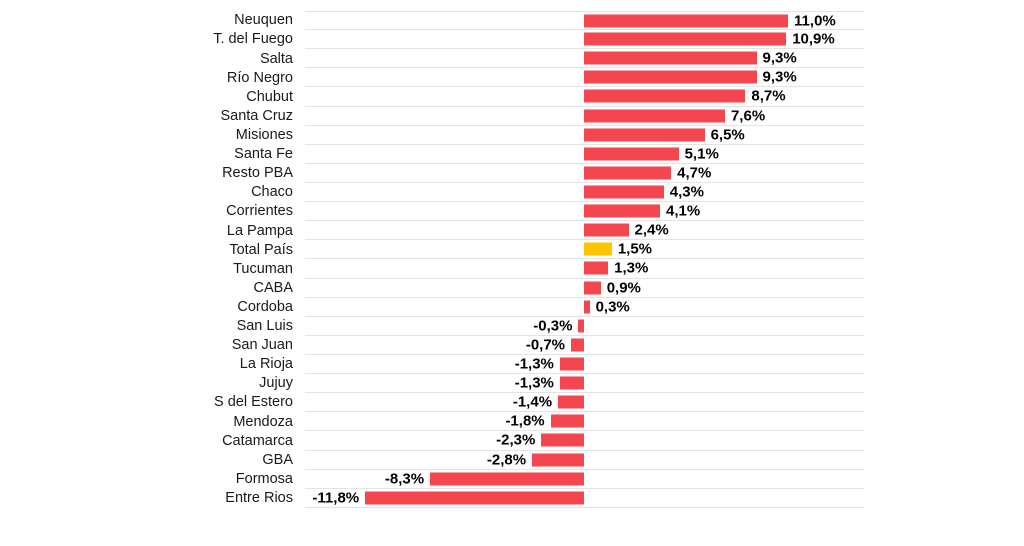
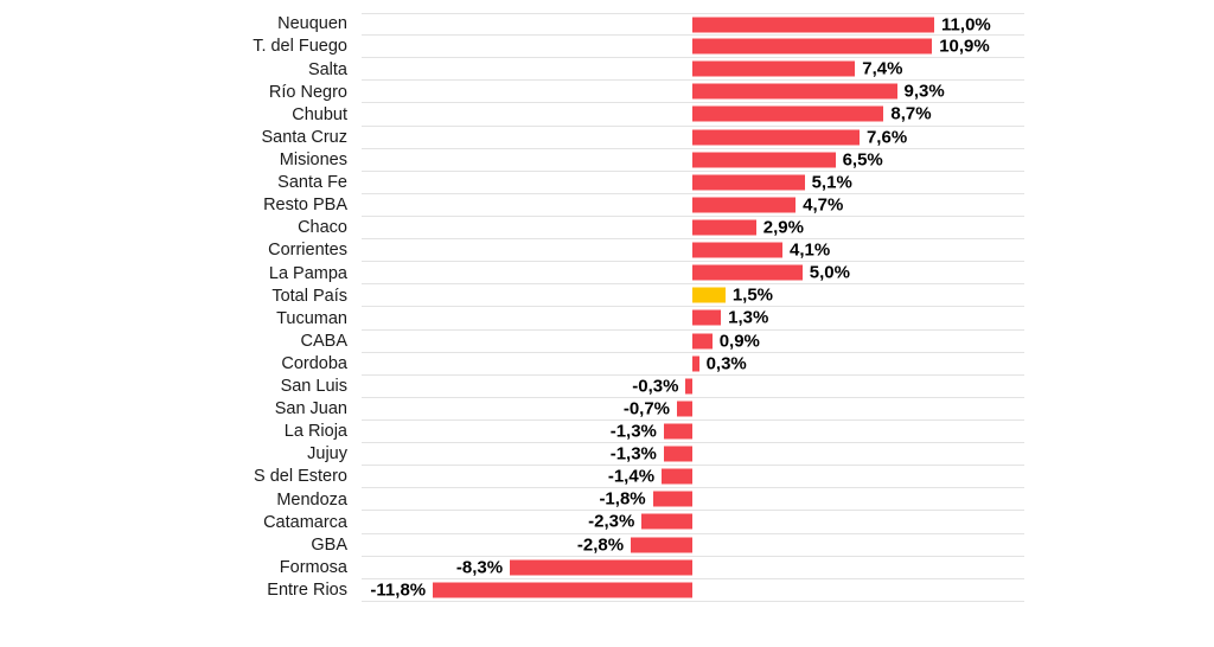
Salta: 9,3% -> 7,4%
Chaco: 4,3% -> 2,9%
La Pampa: 2,4% -> 5,0%
